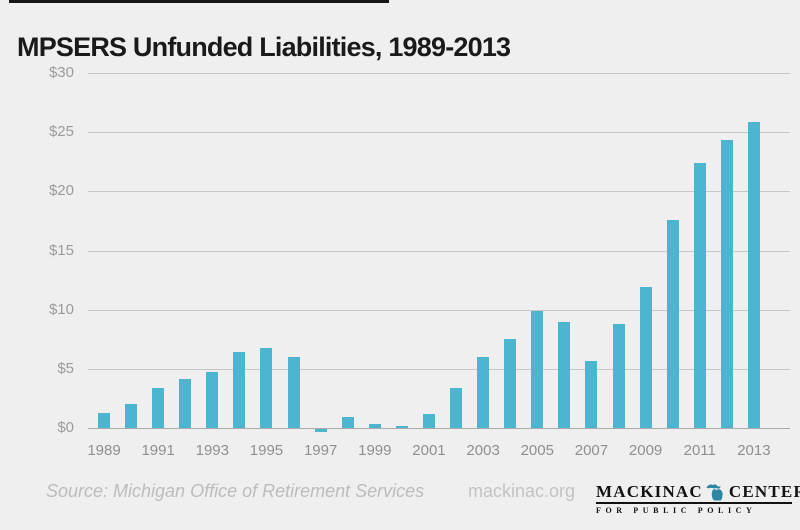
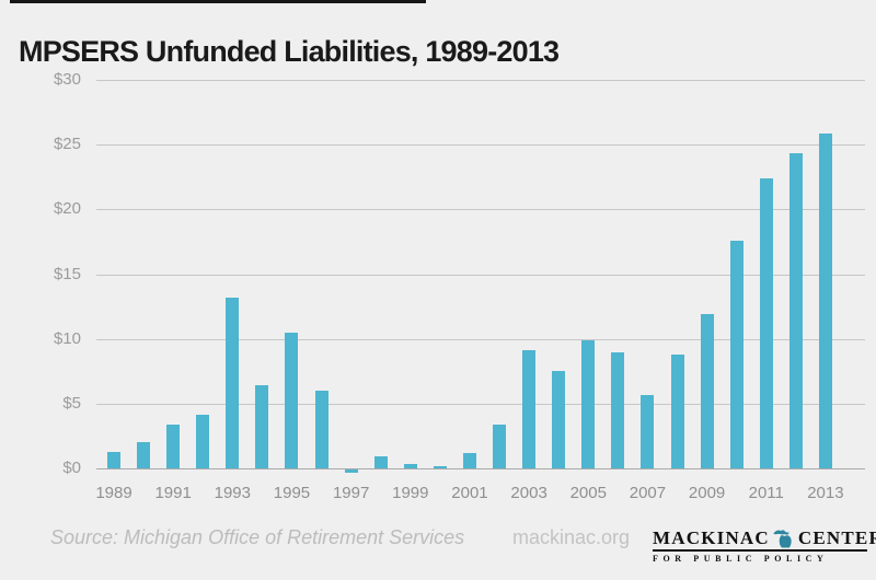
1993: $4.7 -> $13.2
1995: $6.8 -> $10.5
2003: $6.0 -> $9.1
